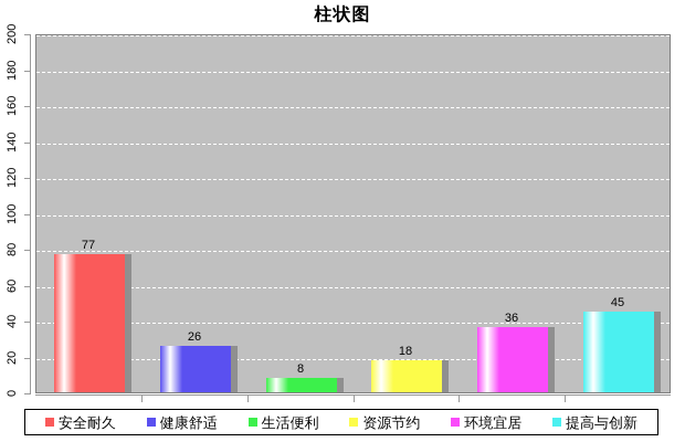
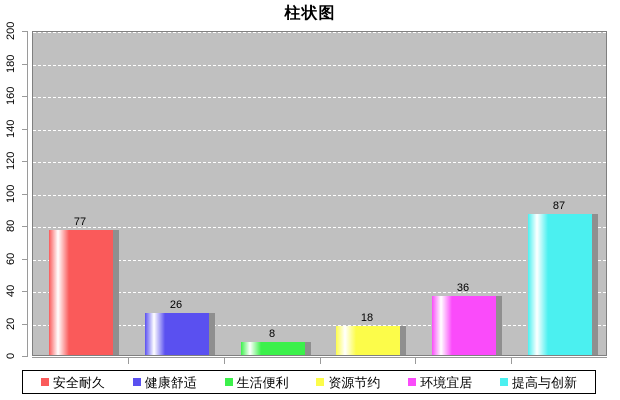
提高与创新: 45 -> 87
